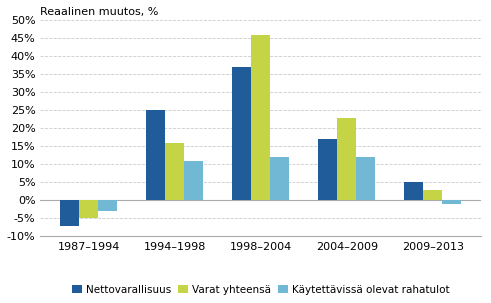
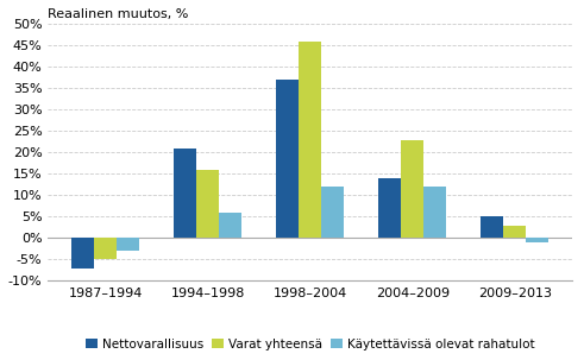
Nettovarallisuus/1994–1998: 25% -> 21%
Käytettävissä olevat rahatulot/1994–1998: 11% -> 6%
Nettovarallisuus/2004–2009: 17% -> 14%
